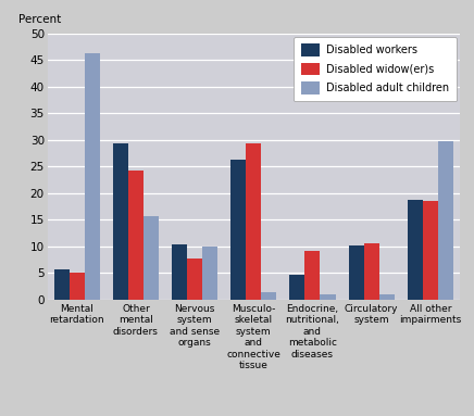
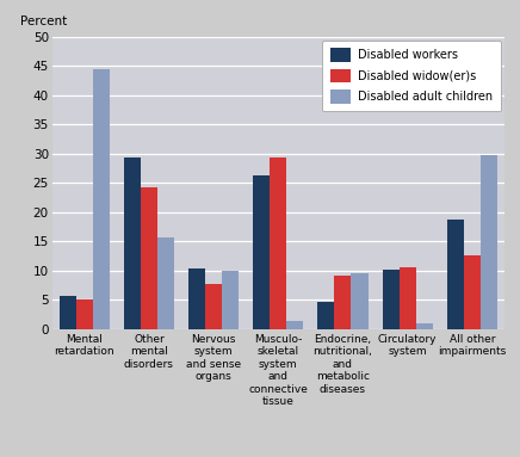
Disabled adult children/Mental retardation: 46.2 -> 44.5
Disabled adult children/Endocrine, nutritional, and metabolic diseases: 1.0 -> 9.5
Disabled widow(er)s/All other impairments: 18.5 -> 12.5
